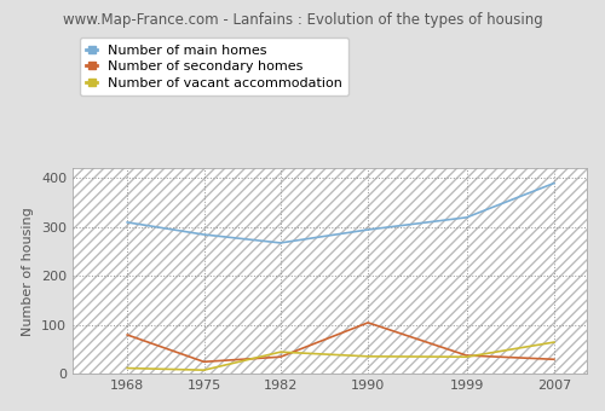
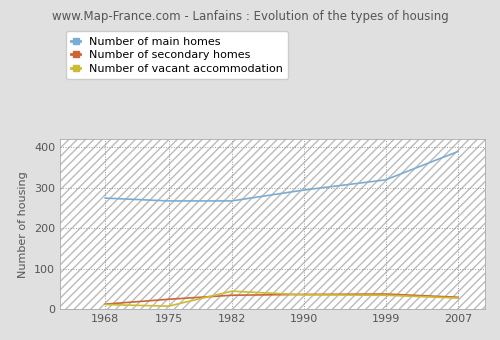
Number of main homes/1968: 310 -> 275
Number of secondary homes/1968: 80 -> 13
Number of main homes/1975: 285 -> 268
Number of secondary homes/1990: 105 -> 37
Number of vacant accommodation/2007: 65 -> 28
